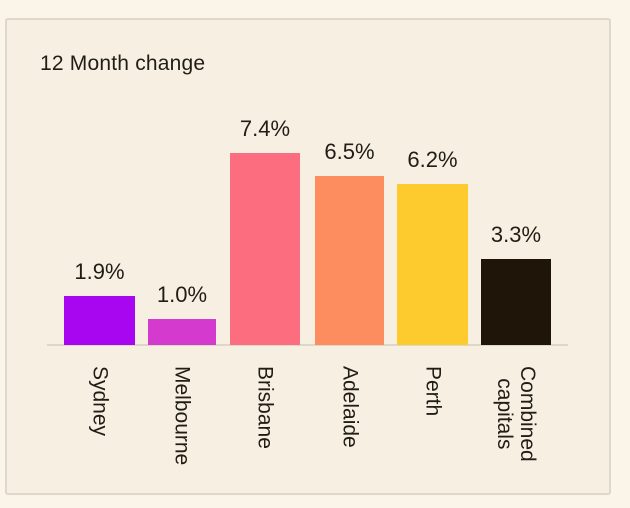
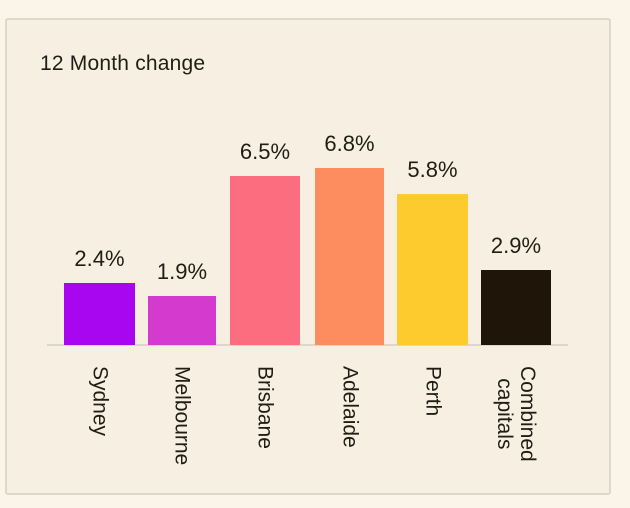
Sydney: 1.9% -> 2.4%
Melbourne: 1.0% -> 1.9%
Brisbane: 7.4% -> 6.5%
Adelaide: 6.5% -> 6.8%
Perth: 6.2% -> 5.8%
Combined capitals: 3.3% -> 2.9%
